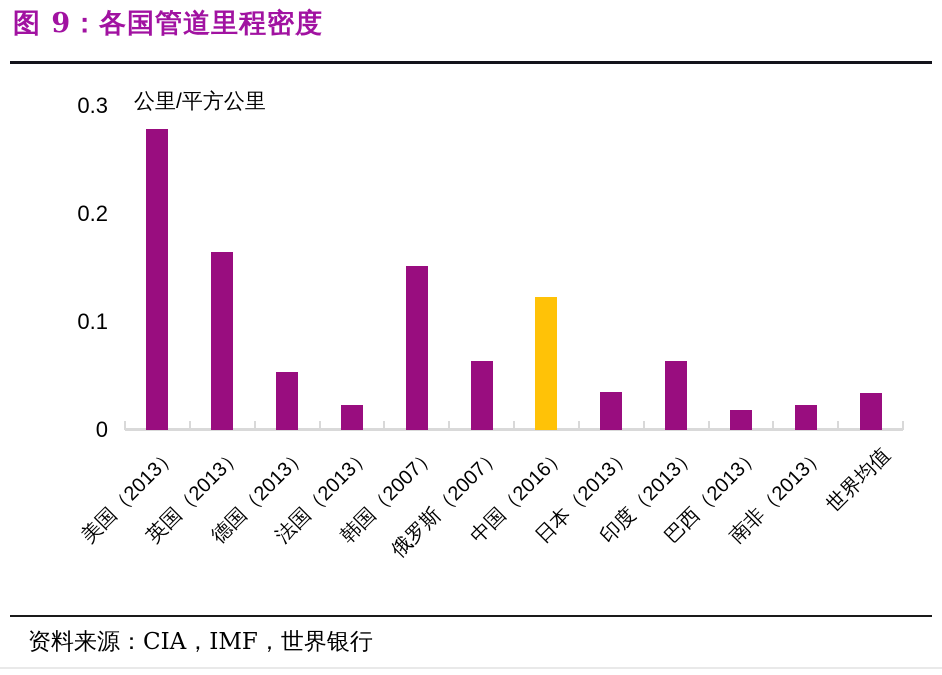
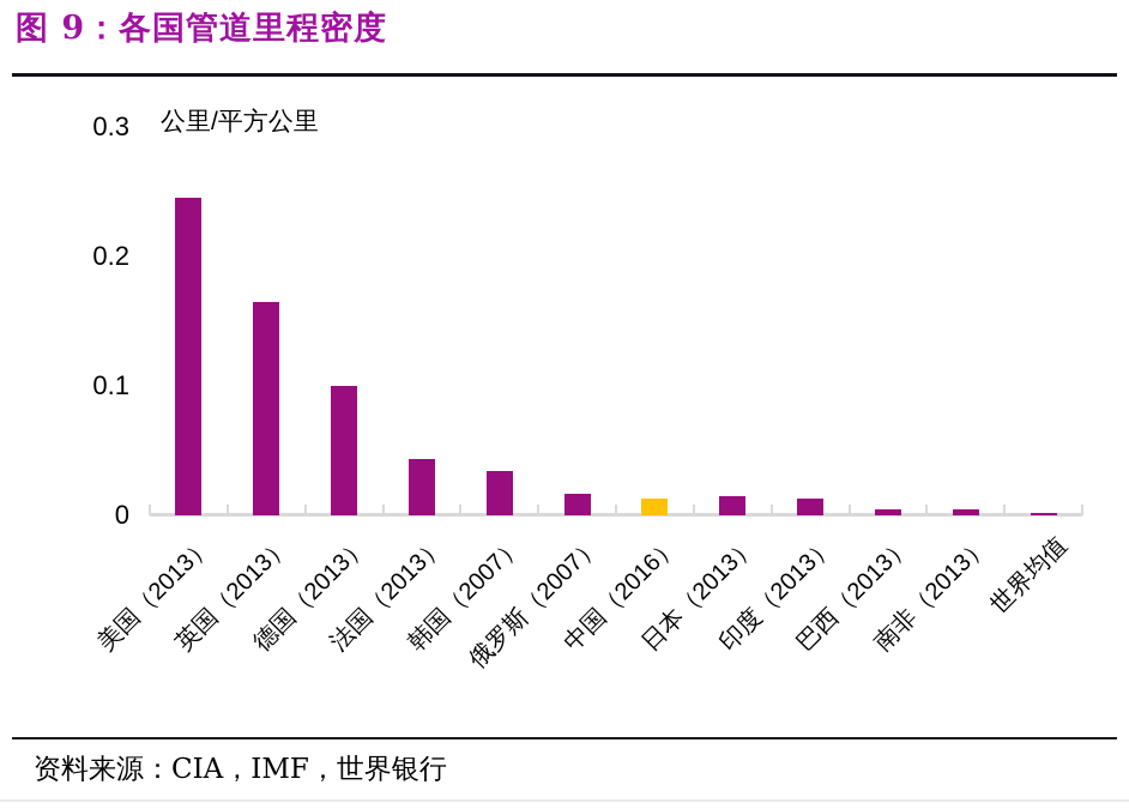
美国（2013）: 0.279 -> 0.245
德国（2013）: 0.054 -> 0.100
法国（2013）: 0.023 -> 0.044
韩国（2007）: 0.152 -> 0.034
俄罗斯（2007）: 0.064 -> 0.017
中国（2016）: 0.123 -> 0.013
日本（2013）: 0.035 -> 0.015
印度（2013）: 0.064 -> 0.013
巴西（2013）: 0.019 -> 0.005
南非（2013）: 0.023 -> 0.005
世界均值: 0.034 -> 0.002
